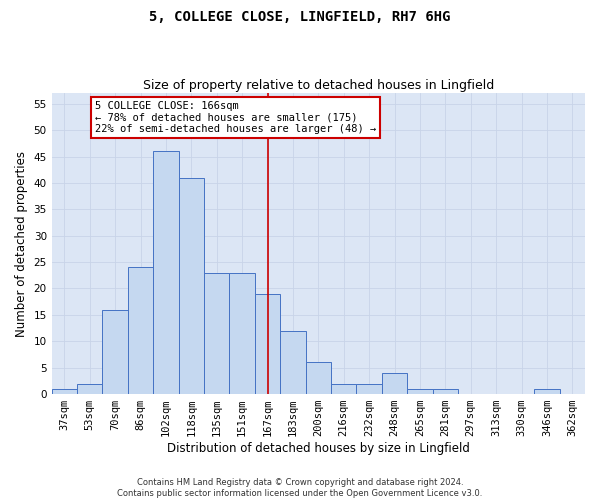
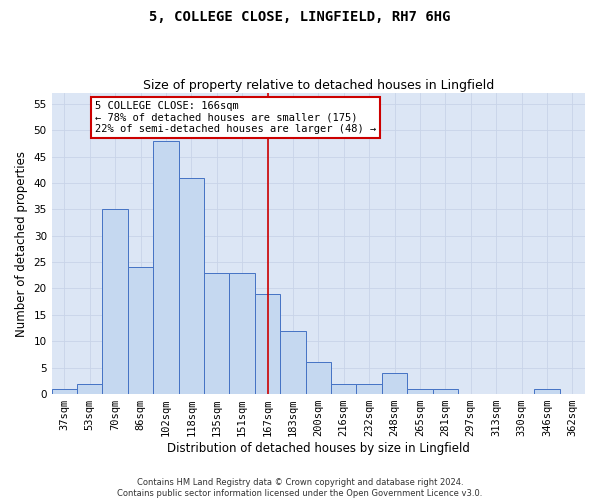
70sqm: 16 -> 35
102sqm: 46 -> 48
